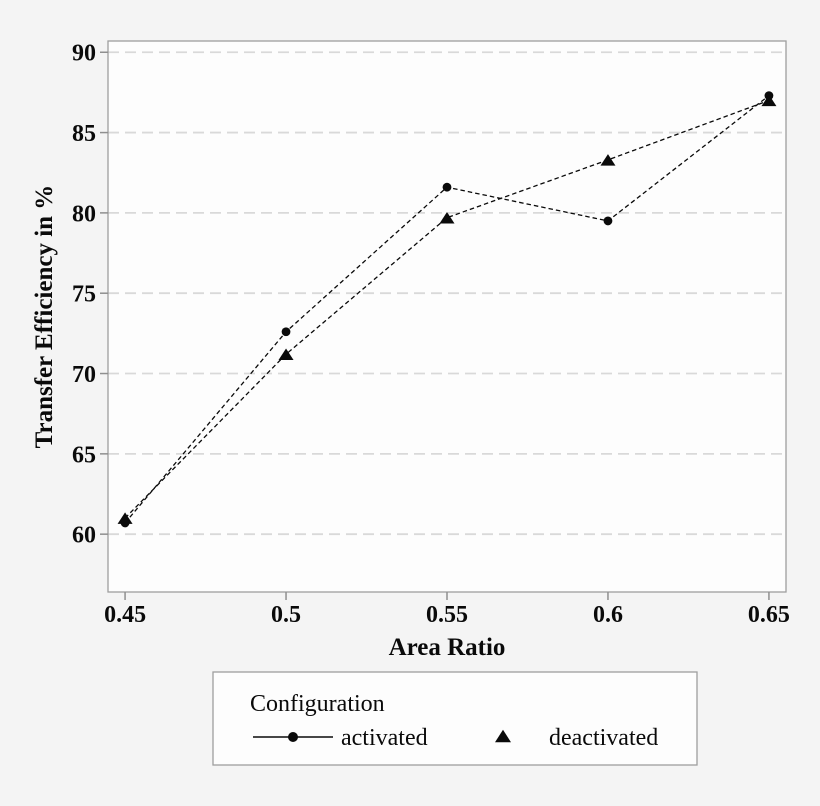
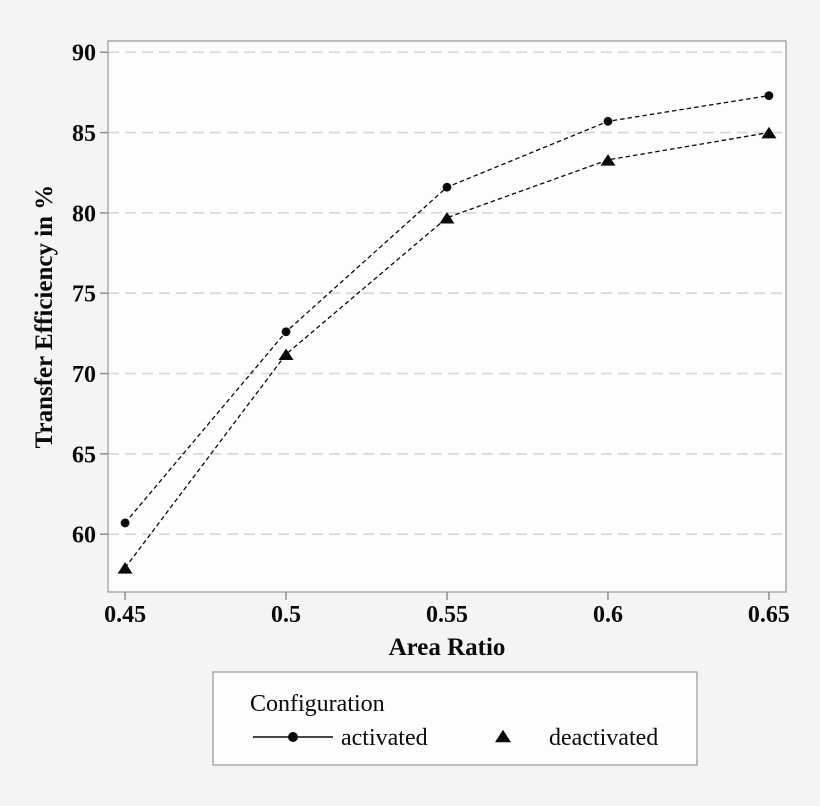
deactivated/0.45: 61.0 -> 57.9
activated/0.6: 79.5 -> 85.7
deactivated/0.65: 87.0 -> 85.0
